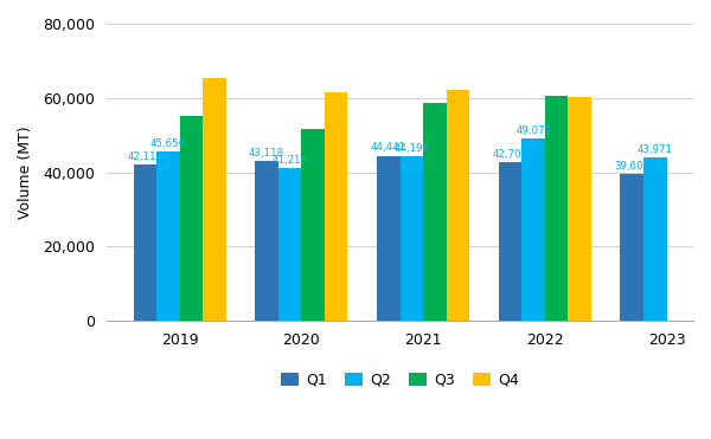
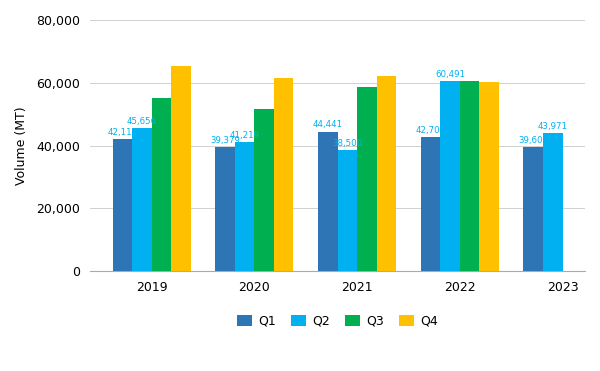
Q1/2020: 43,118 -> 39,379
Q2/2021: 44,200 -> 38,500
Q2/2022: 49,079 -> 60,491
